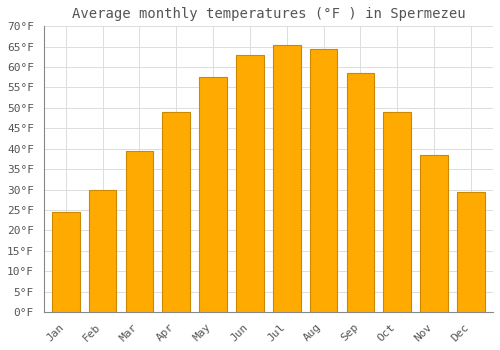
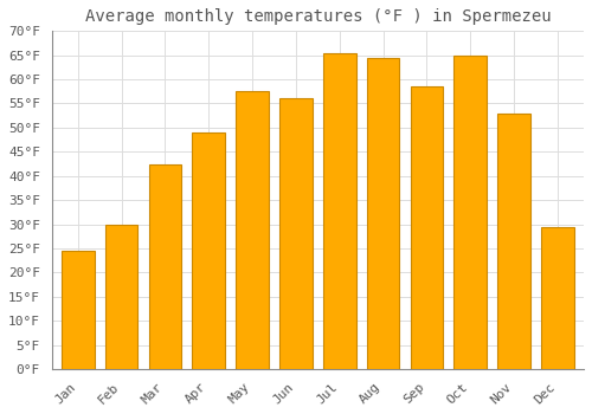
Mar: 39.5°F -> 42.5°F
Jun: 63.0°F -> 56.0°F
Oct: 49.0°F -> 65.0°F
Nov: 38.5°F -> 53.0°F
